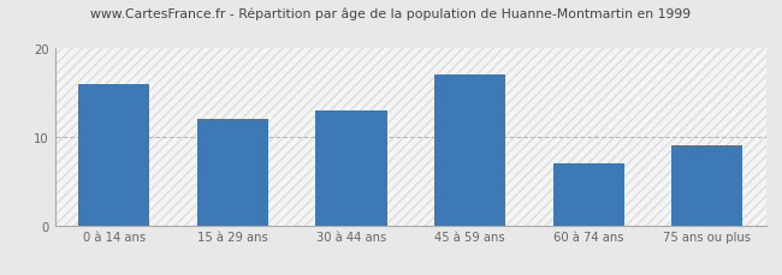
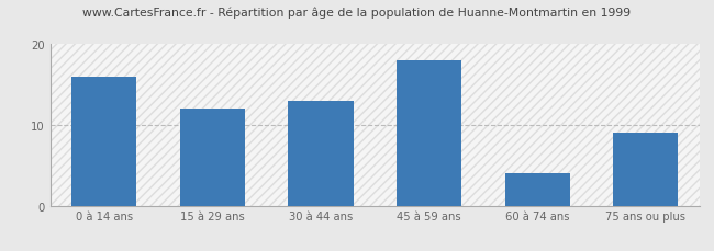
45 à 59 ans: 17 -> 18
60 à 74 ans: 7 -> 4
